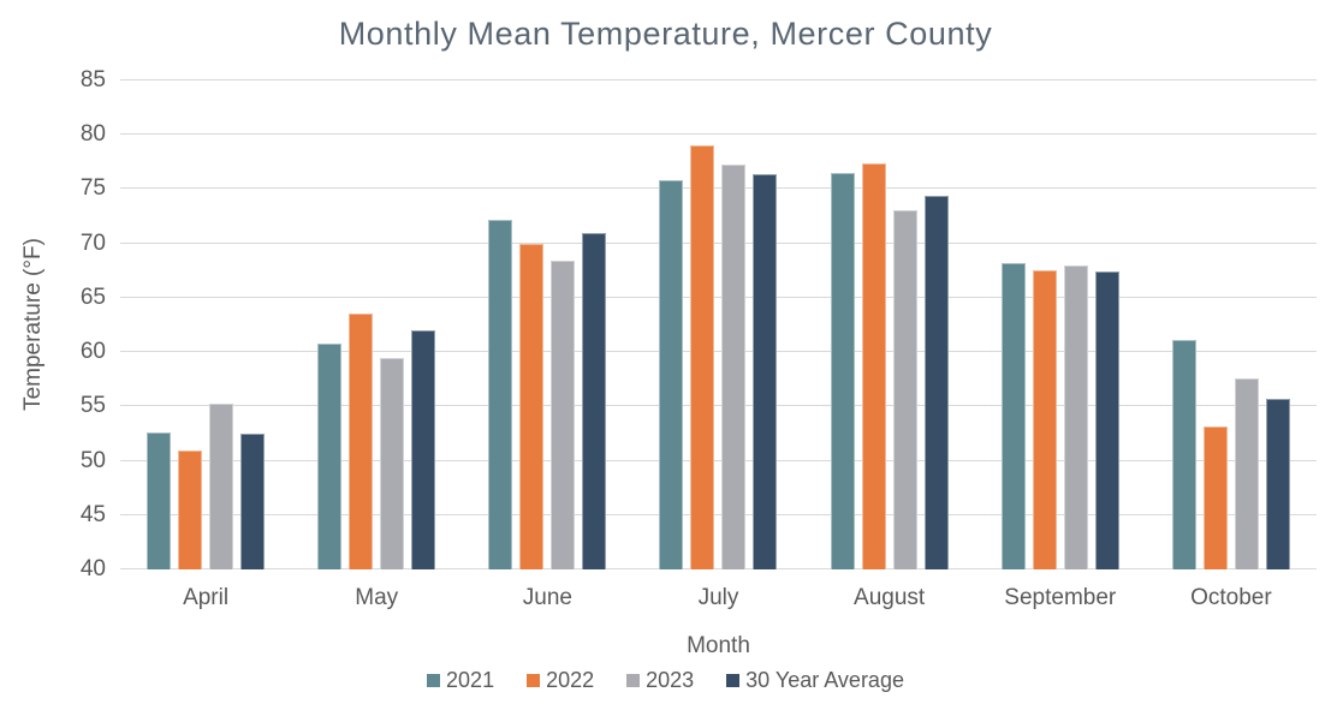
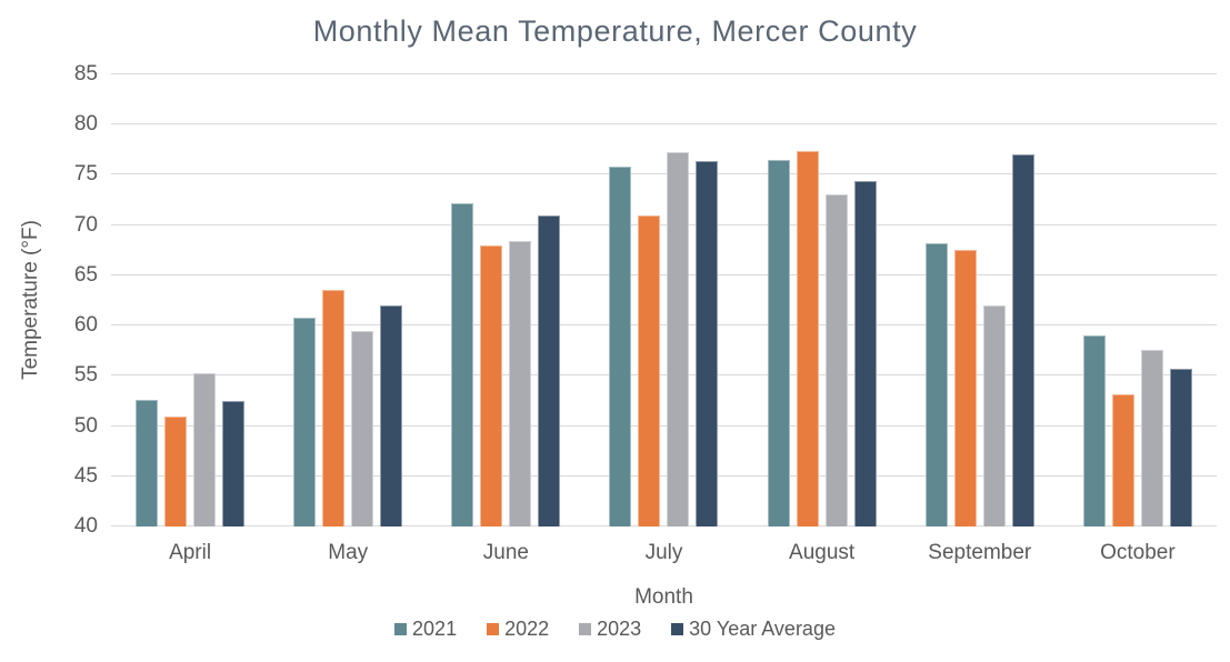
2022/June: 70 -> 68
2022/July: 79 -> 71
2023/September: 68 -> 62
30 Year Average/September: 67 -> 77
2021/October: 61 -> 59
